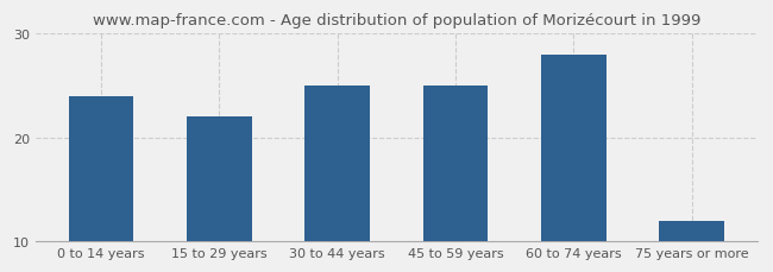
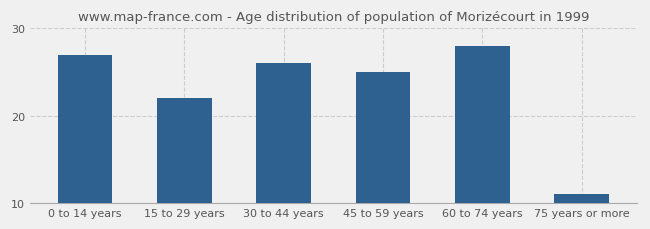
0 to 14 years: 24 -> 27
30 to 44 years: 25 -> 26
75 years or more: 12 -> 11
